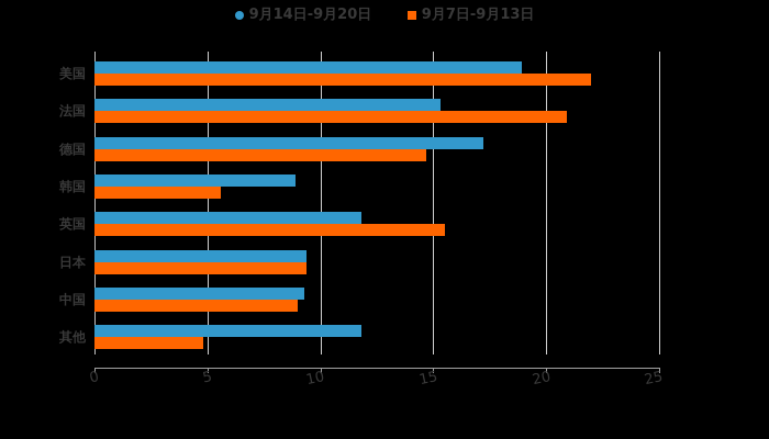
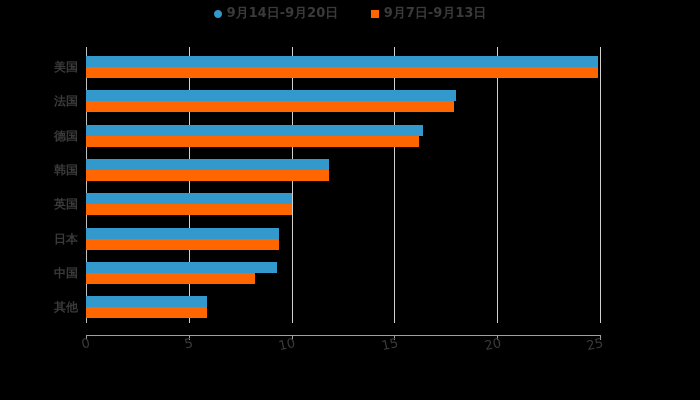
9月14日-9月20日/美国: 18.9 -> 24.9
9月7日-9月13日/美国: 22.0 -> 24.9
9月14日-9月20日/法国: 15.3 -> 18.0
9月7日-9月13日/法国: 20.9 -> 17.9
9月14日-9月20日/德国: 17.2 -> 16.4
9月7日-9月13日/德国: 14.7 -> 16.2
9月14日-9月20日/韩国: 8.9 -> 11.8
9月7日-9月13日/韩国: 5.6 -> 11.8
9月14日-9月20日/英国: 11.8 -> 10.0
9月7日-9月13日/英国: 15.5 -> 10.0
9月7日-9月13日/中国: 9.0 -> 8.2
9月14日-9月20日/其他: 11.8 -> 5.9
9月7日-9月13日/其他: 4.8 -> 5.9
